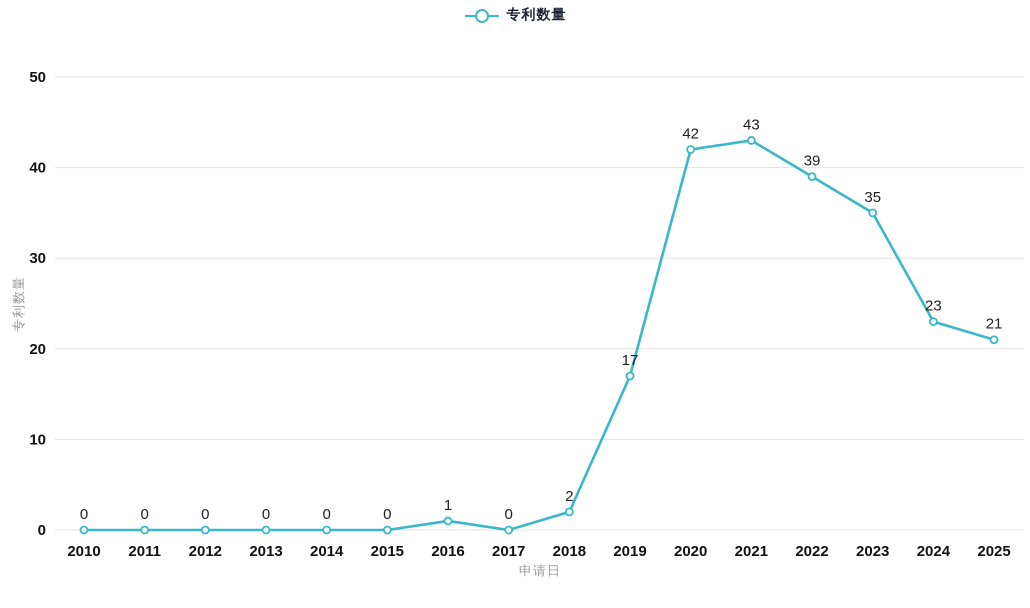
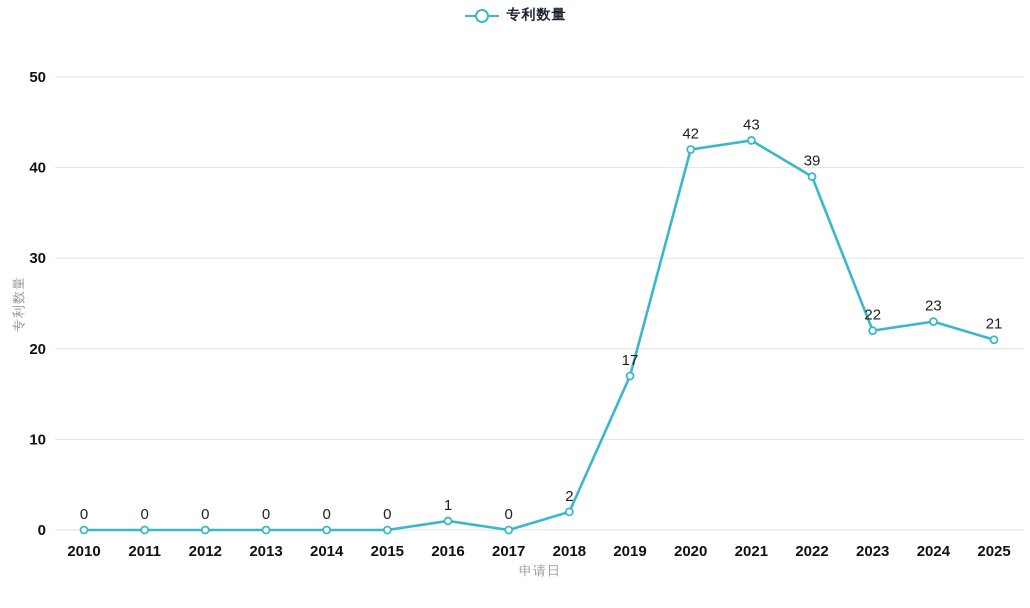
2023: 35 -> 22
